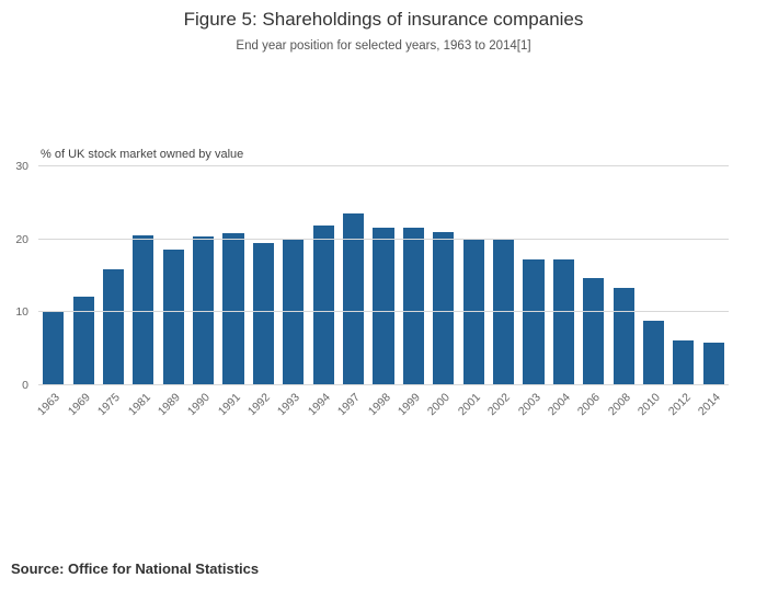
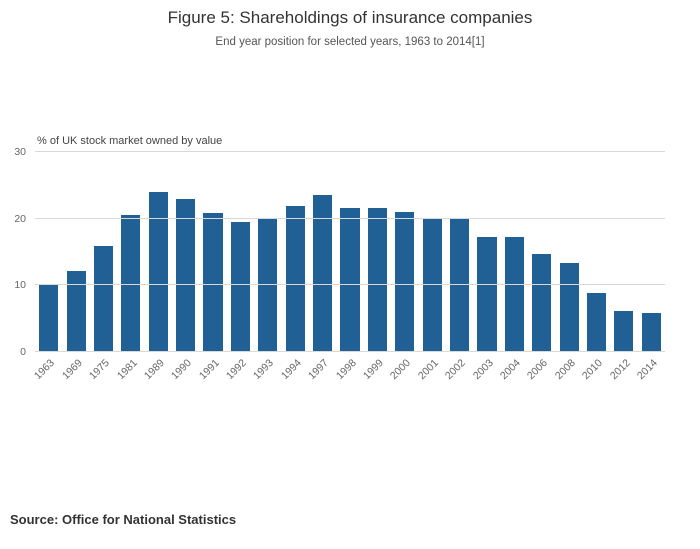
1989: 19 -> 24
1990: 20 -> 23
